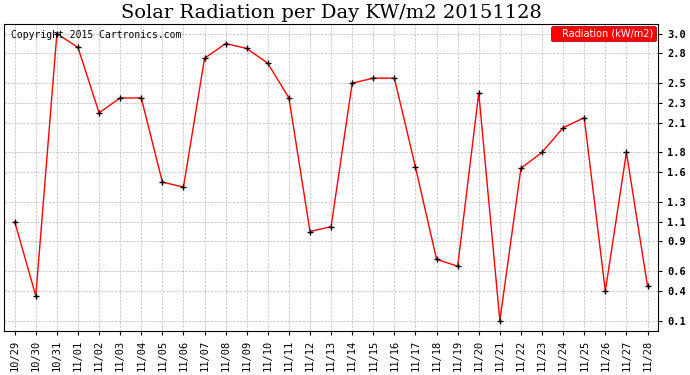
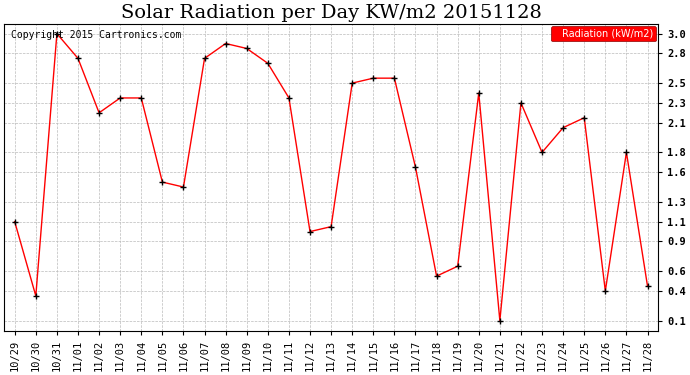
11/01: 2.86 -> 2.75
11/18: 0.72 -> 0.55
11/22: 1.64 -> 2.30
